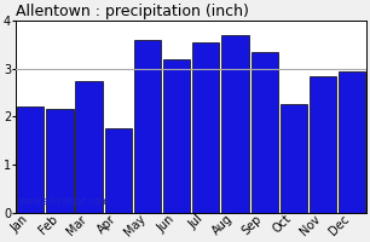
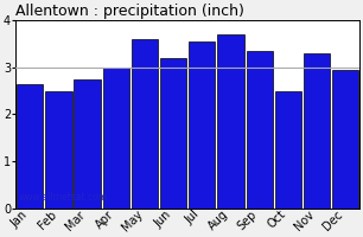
Jan: 2.20 -> 2.65
Feb: 2.15 -> 2.50
Apr: 1.75 -> 3.00
Oct: 2.25 -> 2.48
Nov: 2.85 -> 3.30
